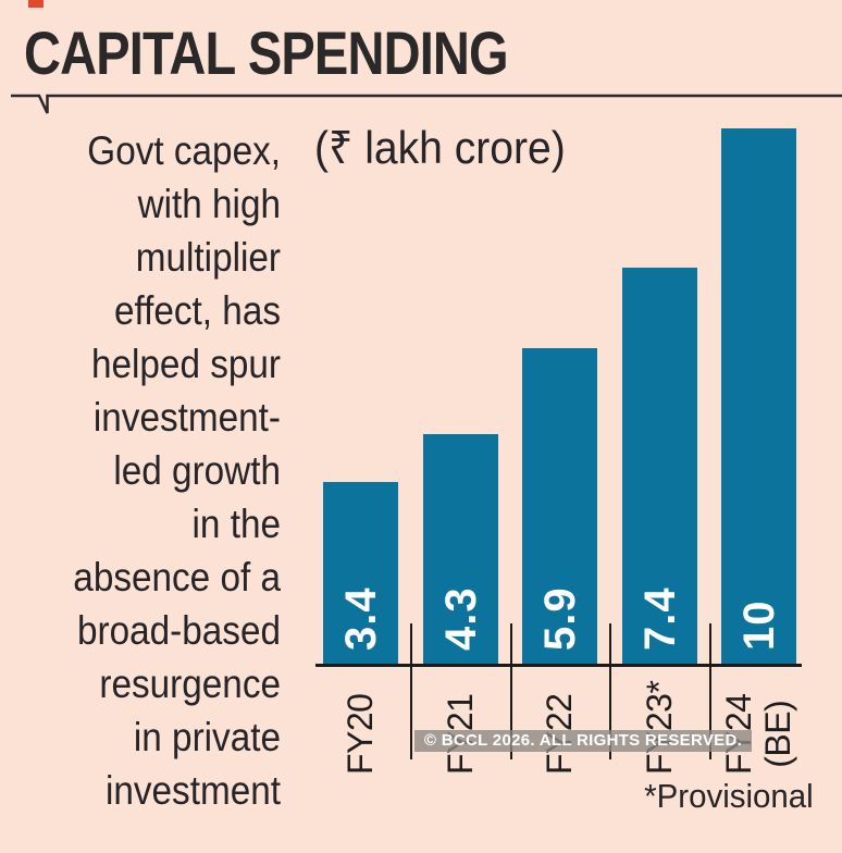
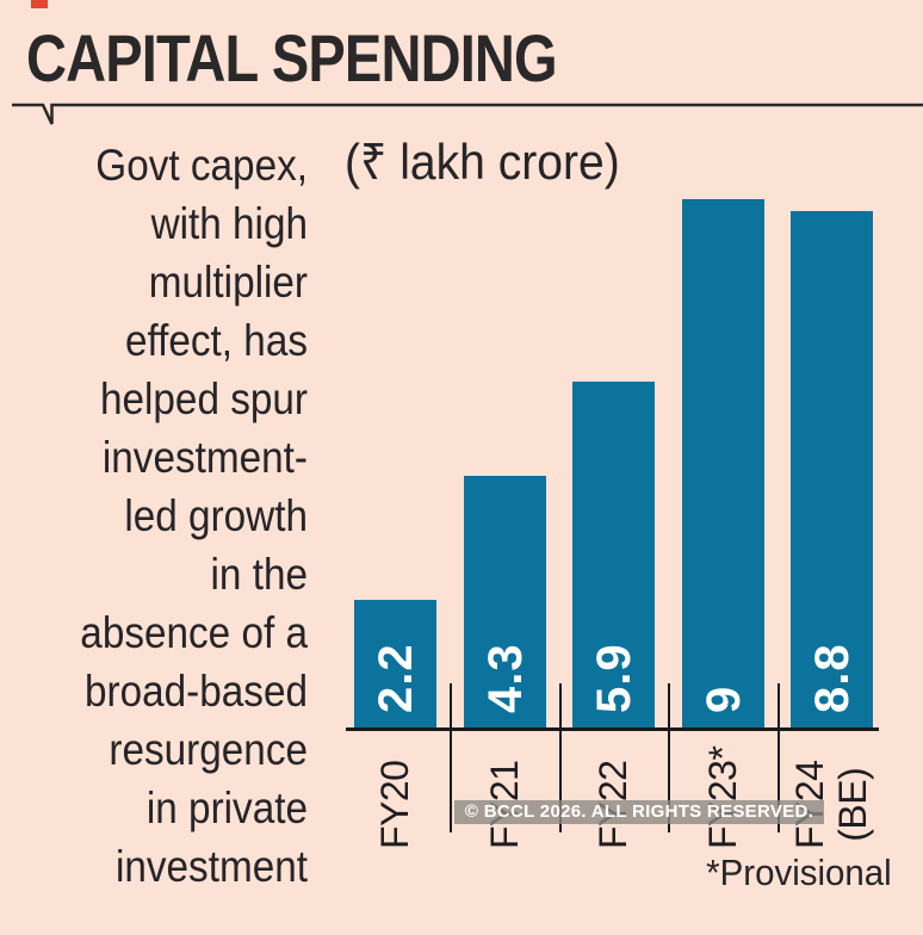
FY20: 3.4 -> 2.2
FY23*: 7.4 -> 9
FY24 (BE): 10 -> 8.8
